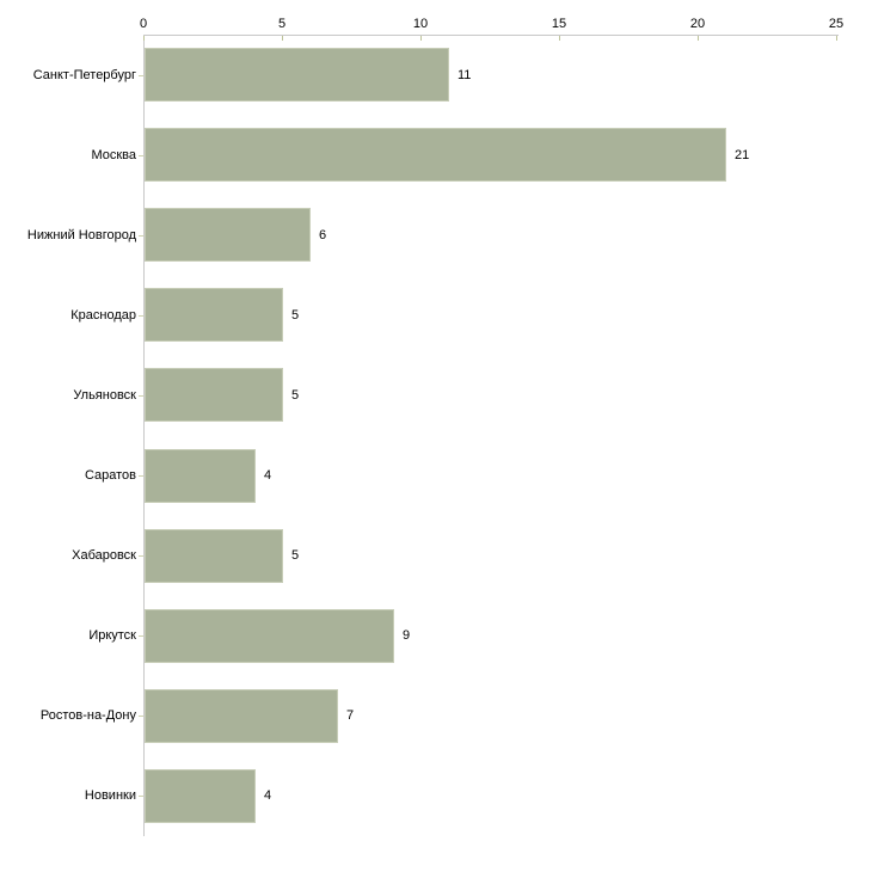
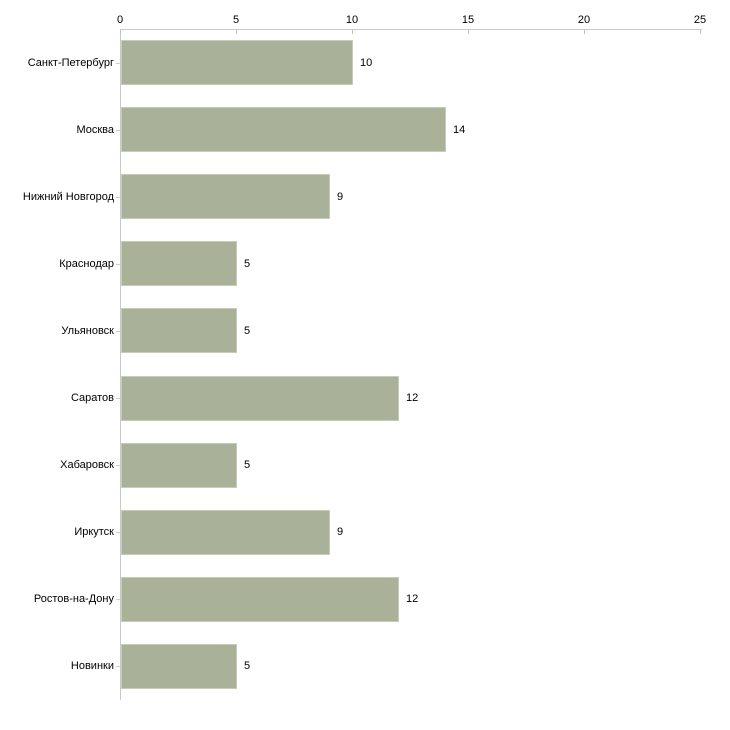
Санкт-Петербург: 11 -> 10
Москва: 21 -> 14
Нижний Новгород: 6 -> 9
Саратов: 4 -> 12
Ростов-на-Дону: 7 -> 12
Новинки: 4 -> 5
